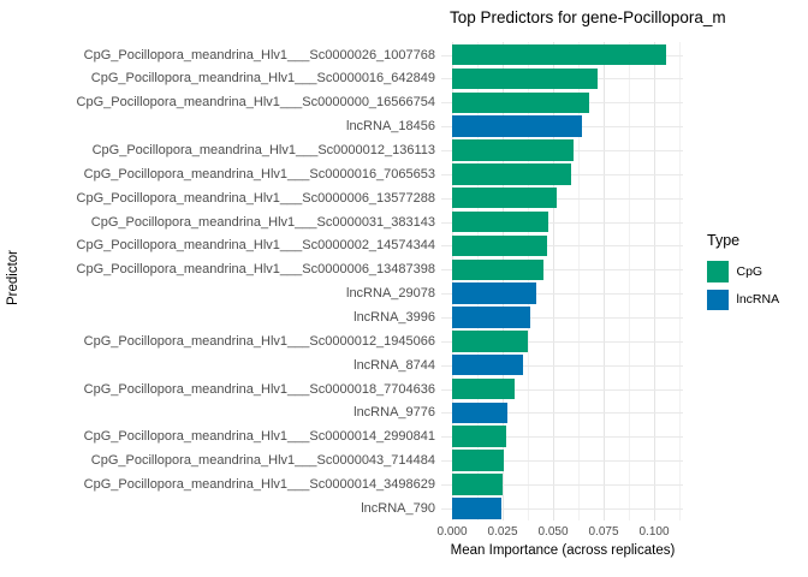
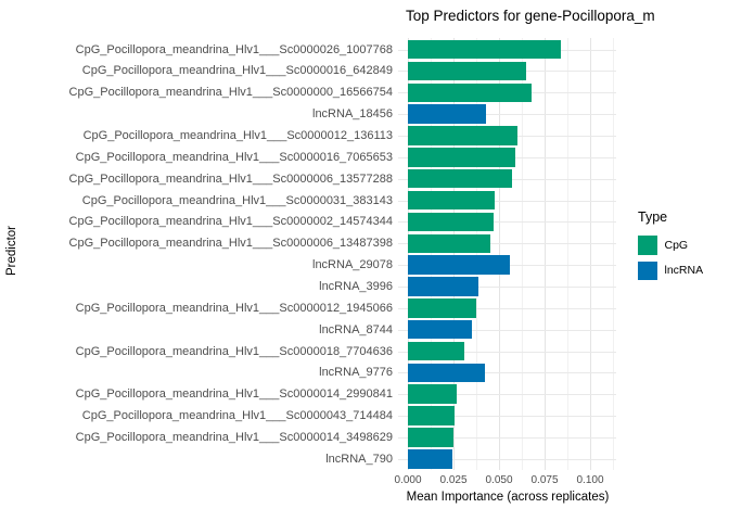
CpG_Pocillopora_meandrina_Hlv1___Sc0000026_1007768: 0.106 -> 0.084
CpG_Pocillopora_meandrina_Hlv1___Sc0000016_642849: 0.072 -> 0.065
lncRNA_18456: 0.064 -> 0.043
CpG_Pocillopora_meandrina_Hlv1___Sc0000006_13577288: 0.052 -> 0.057
lncRNA_29078: 0.042 -> 0.056
lncRNA_9776: 0.028 -> 0.042
